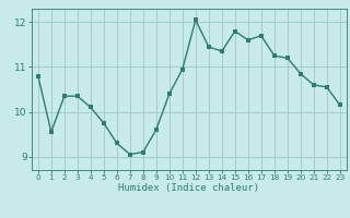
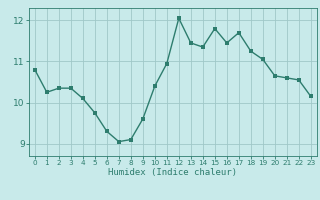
1: 9.55 -> 10.25
16: 11.60 -> 11.45
19: 11.20 -> 11.05
20: 10.85 -> 10.65
